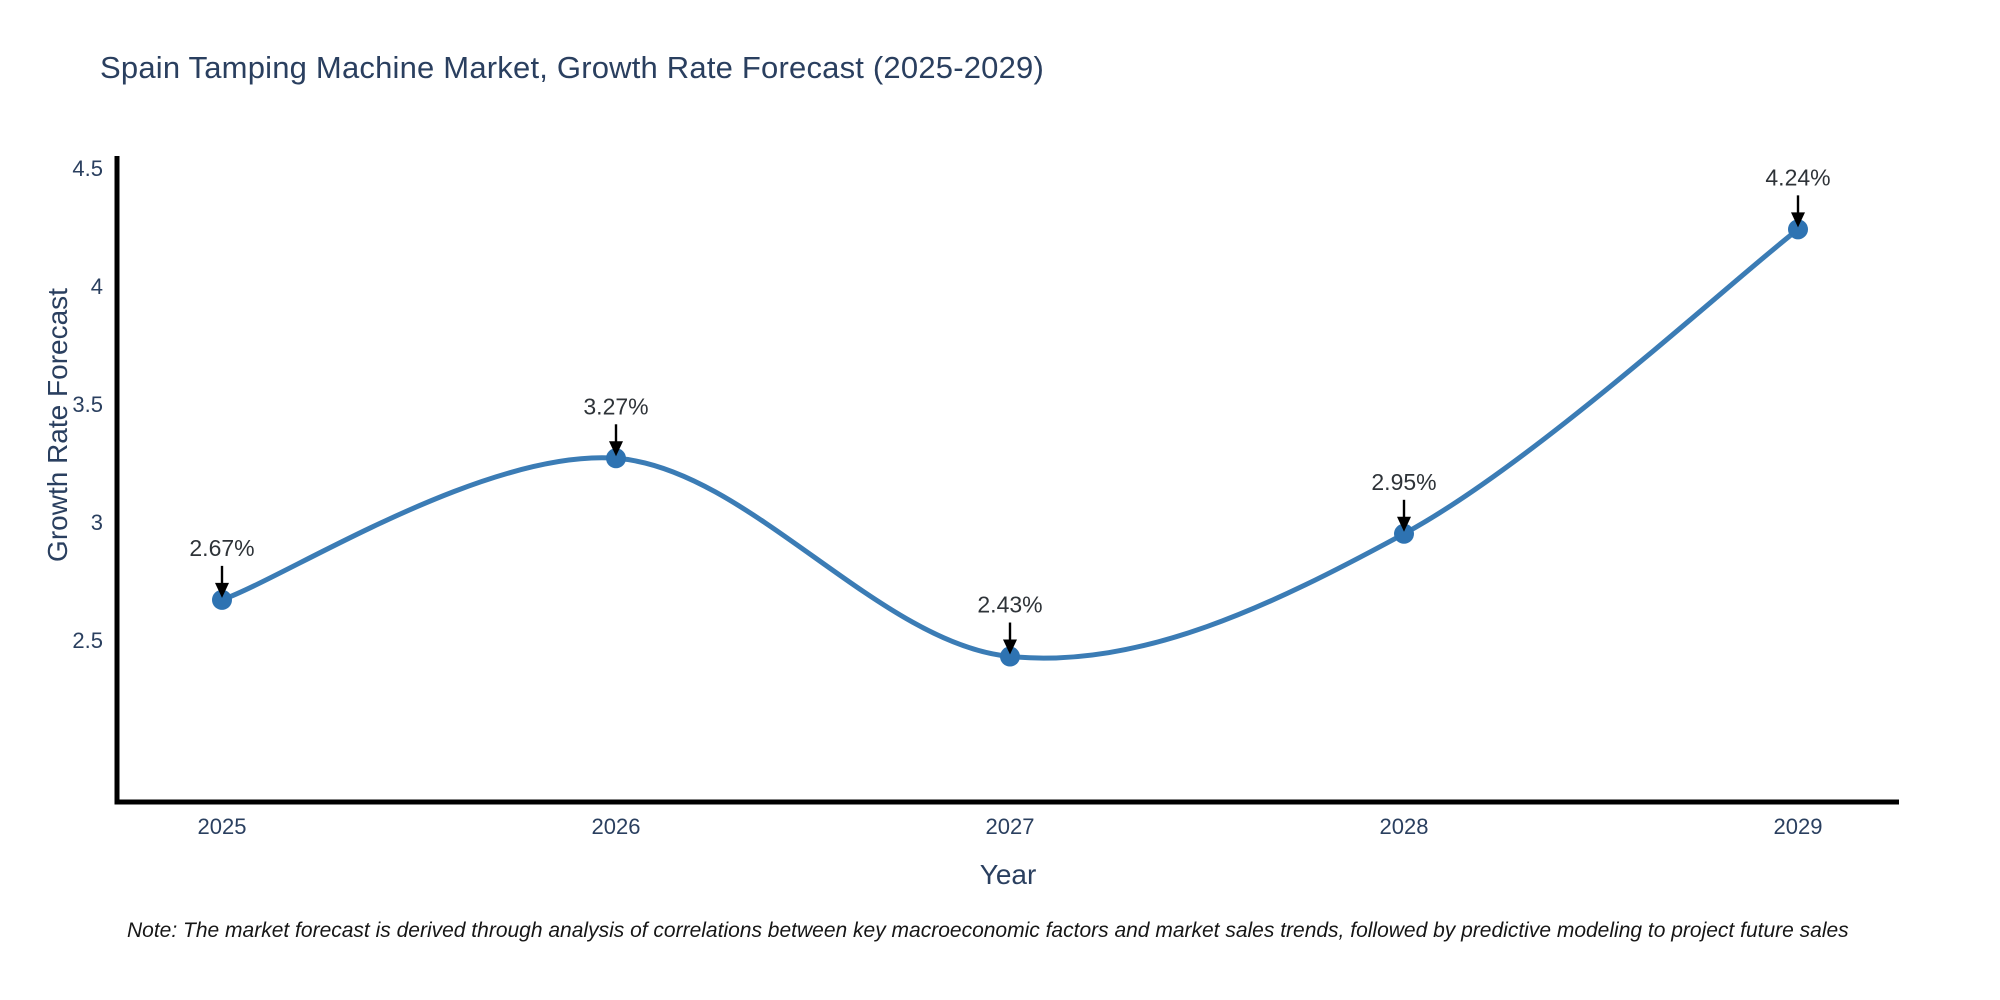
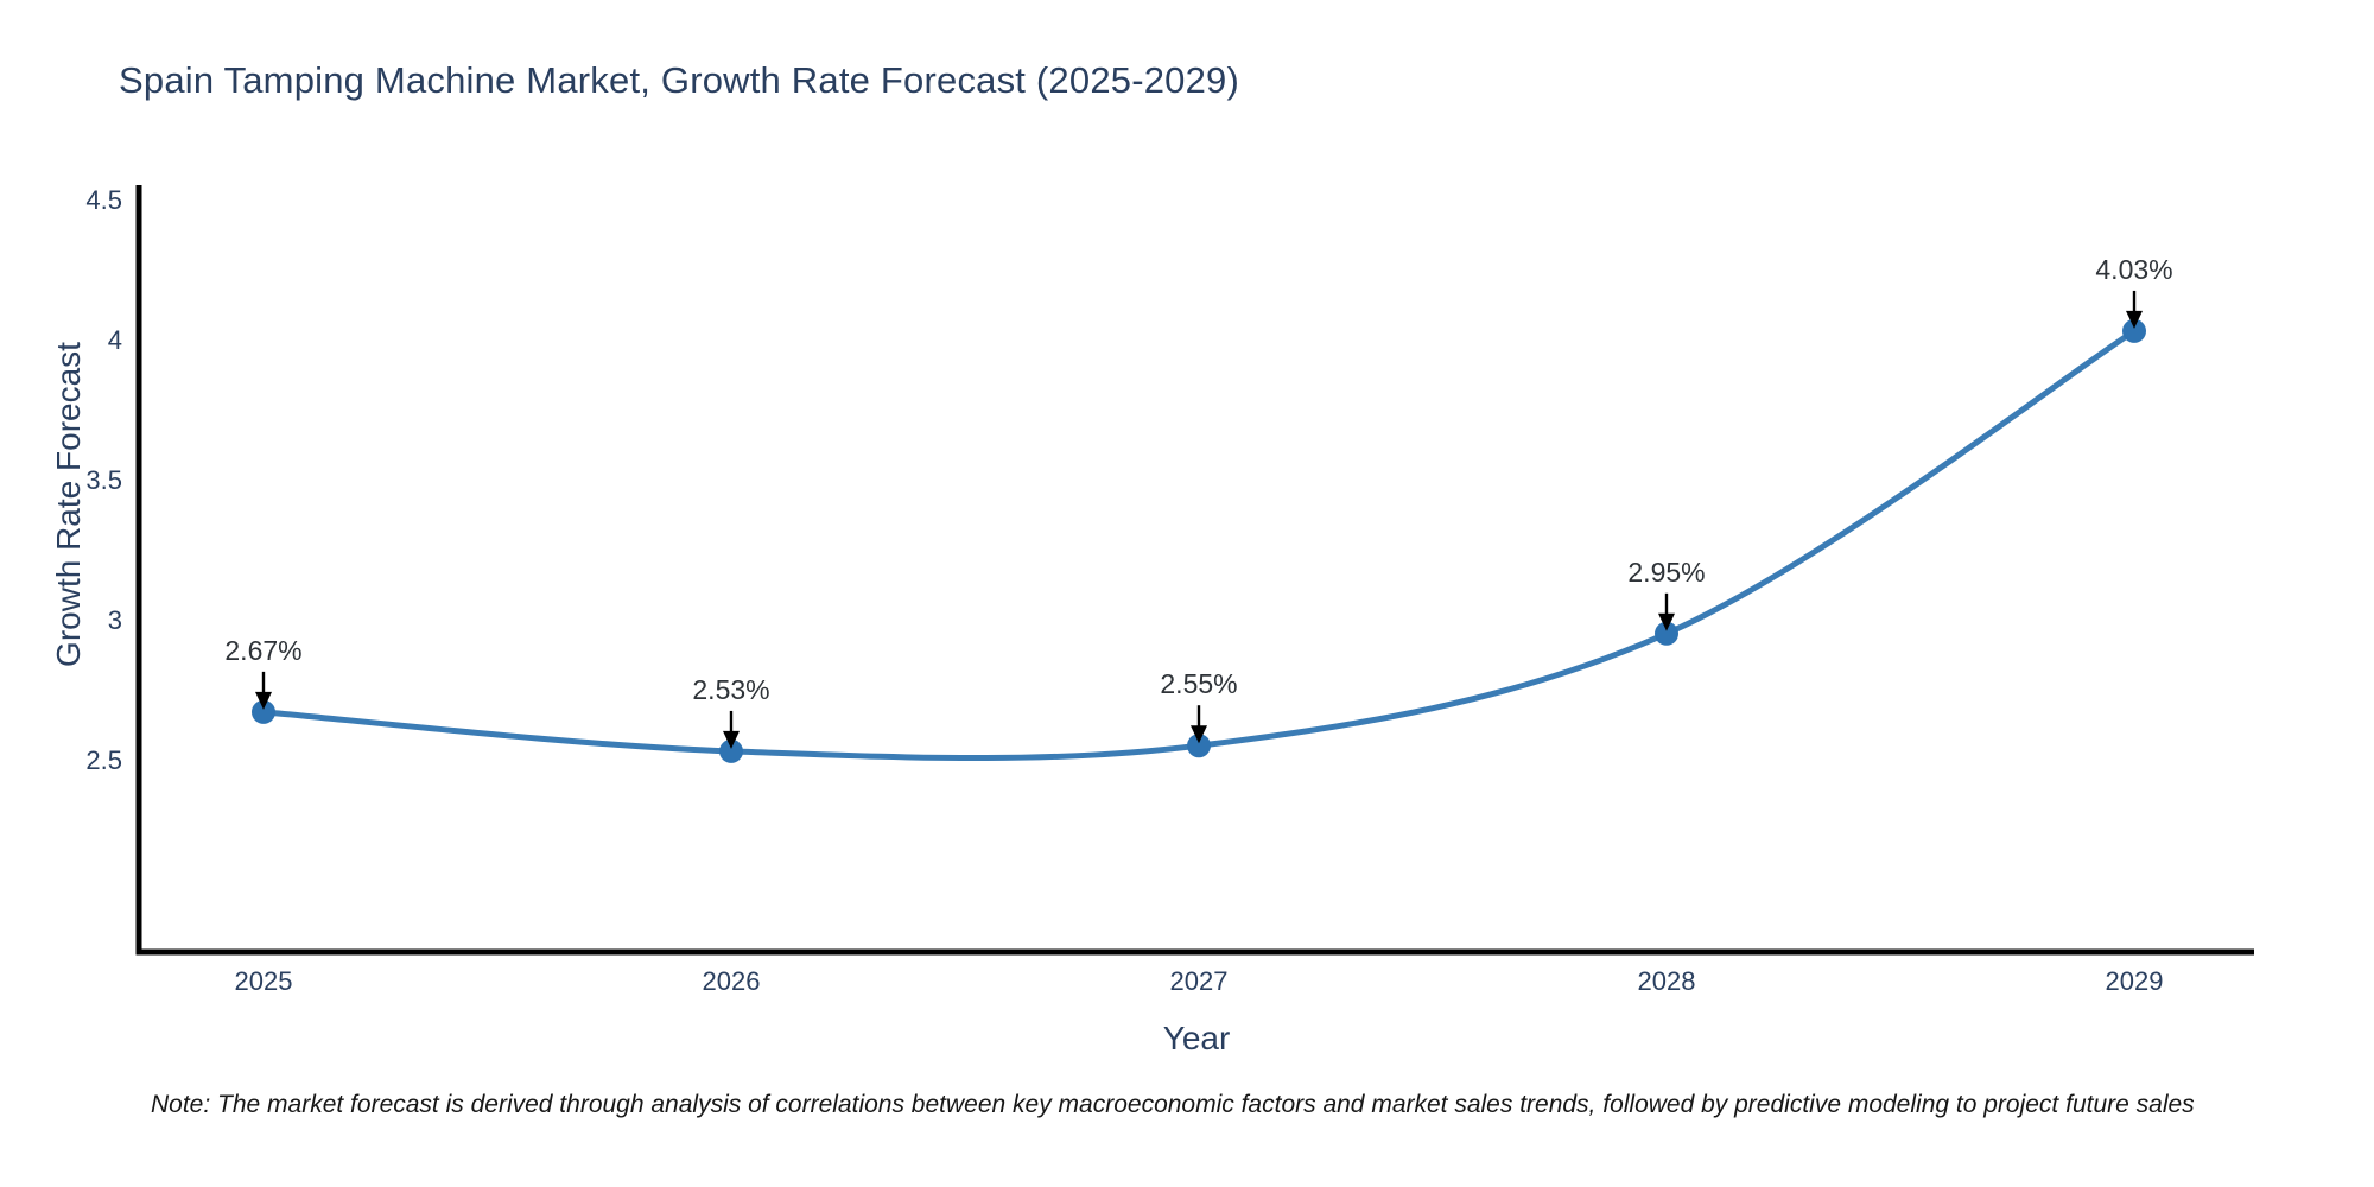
2026: 3.27% -> 2.53%
2027: 2.43% -> 2.55%
2029: 4.24% -> 4.03%
